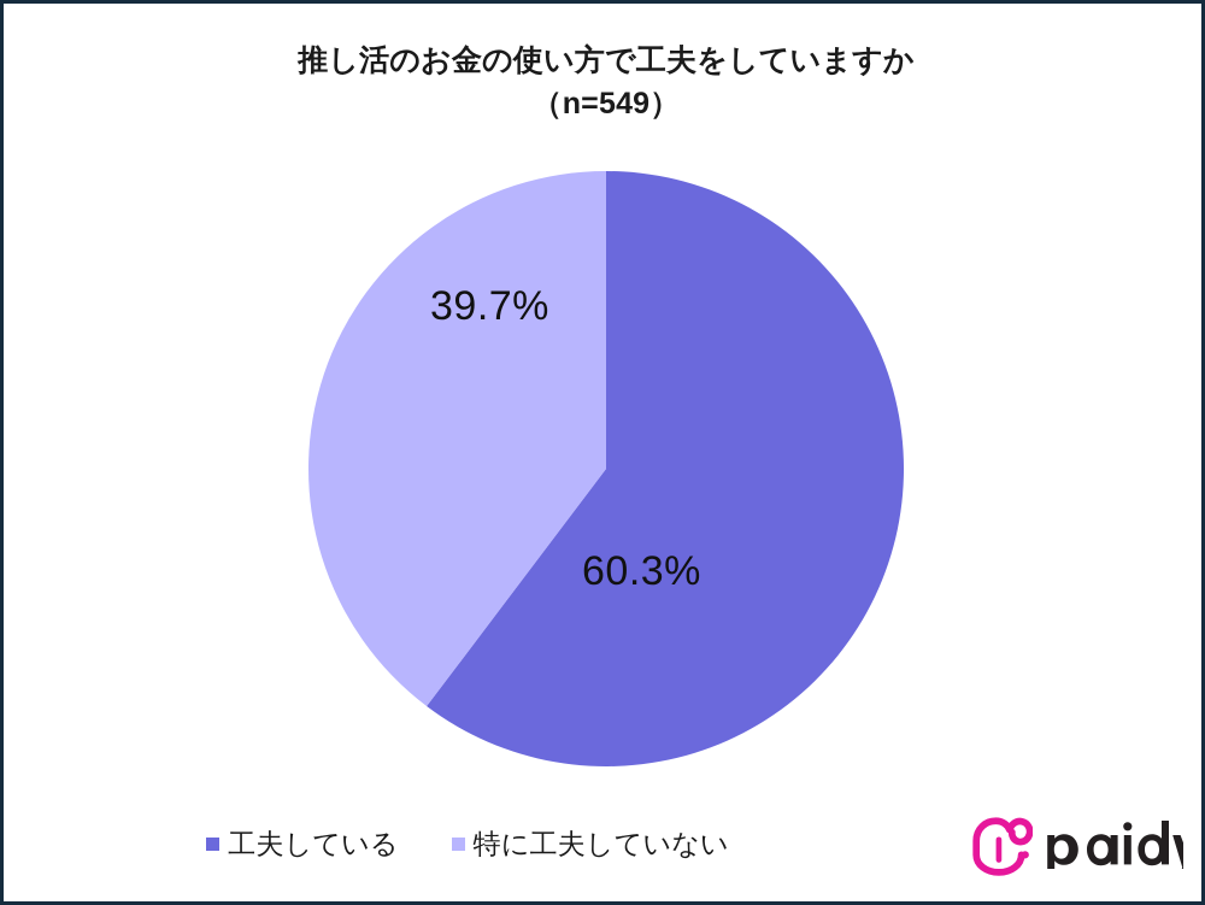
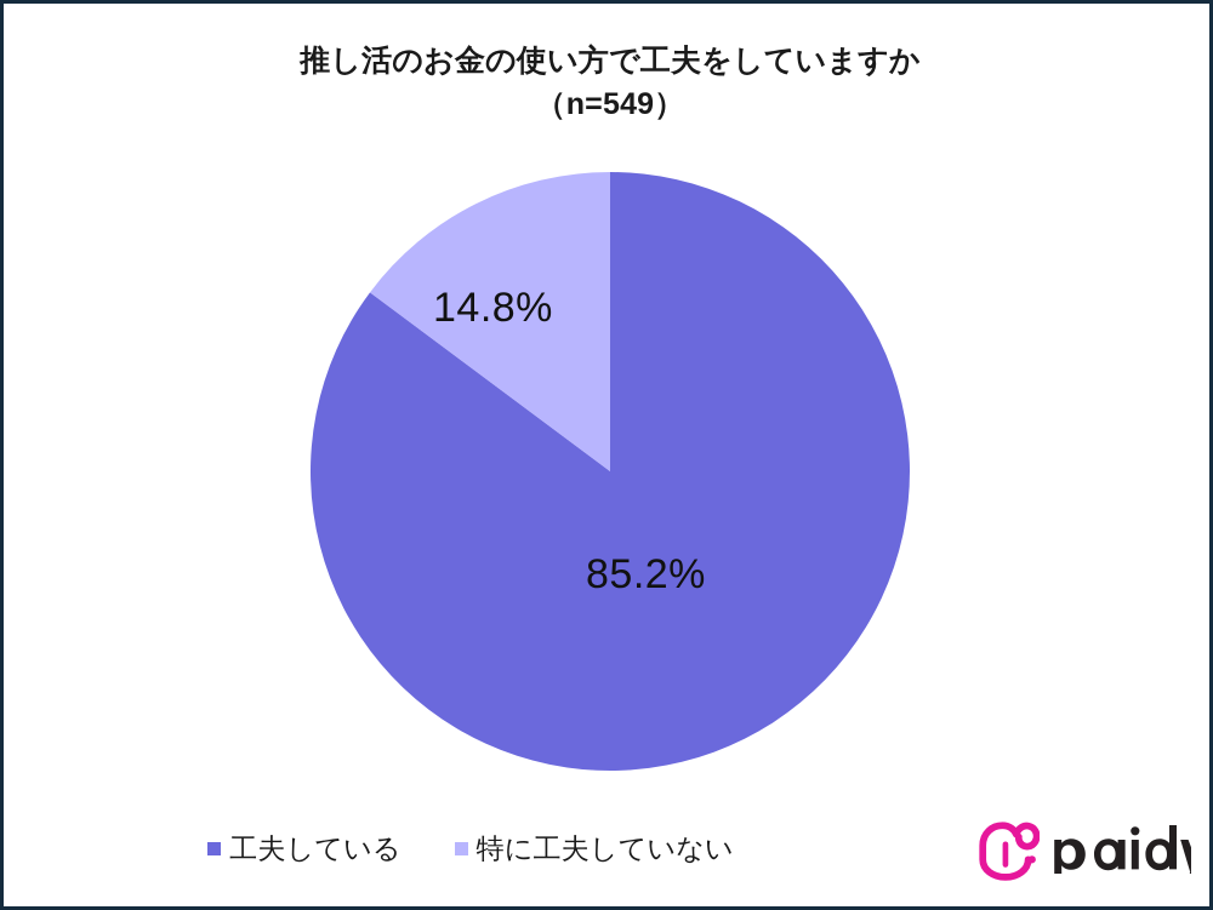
工夫している: 60.3% -> 85.2%
特に工夫していない: 39.7% -> 14.8%
